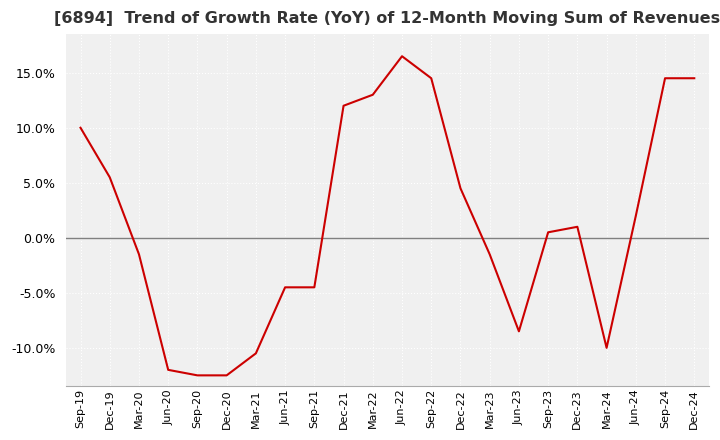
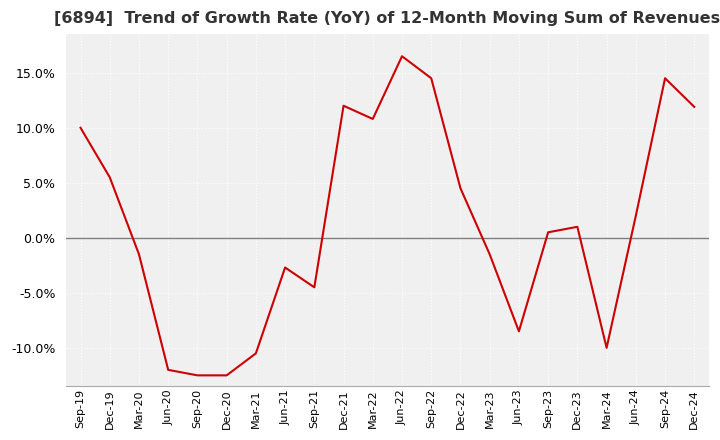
Jun-21: -4.5% -> -2.7%
Mar-22: 13.0% -> 10.8%
Dec-24: 14.5% -> 11.9%
